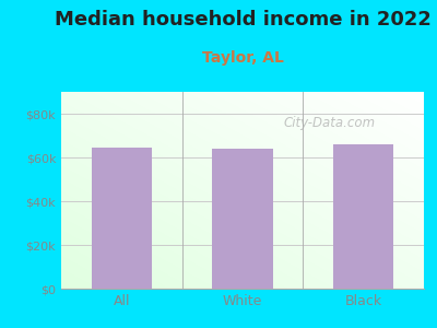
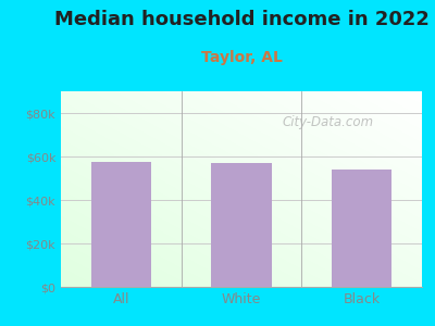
All: $64.5k -> $57.5k
White: $64.0k -> $57.0k
Black: $66.0k -> $54.0k
